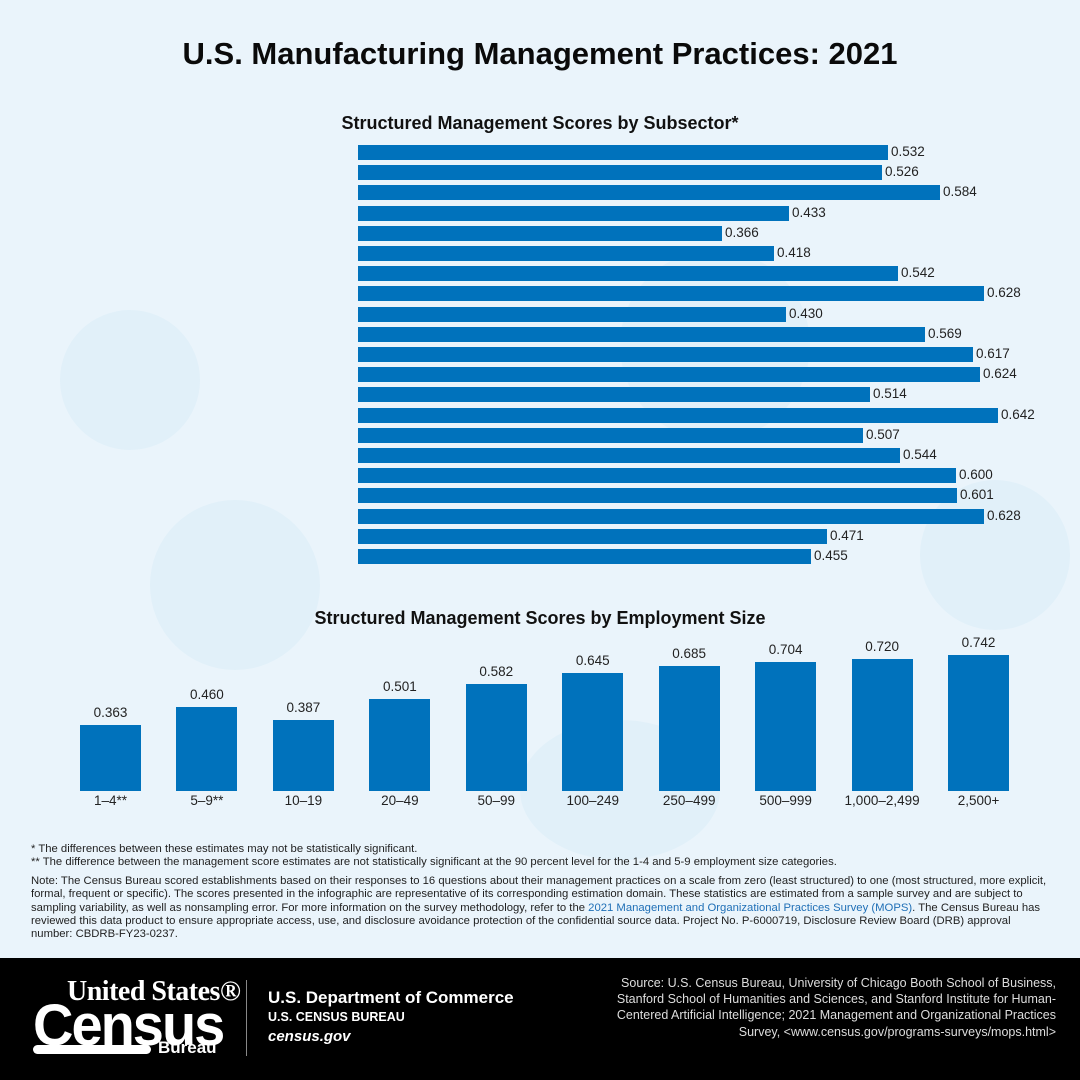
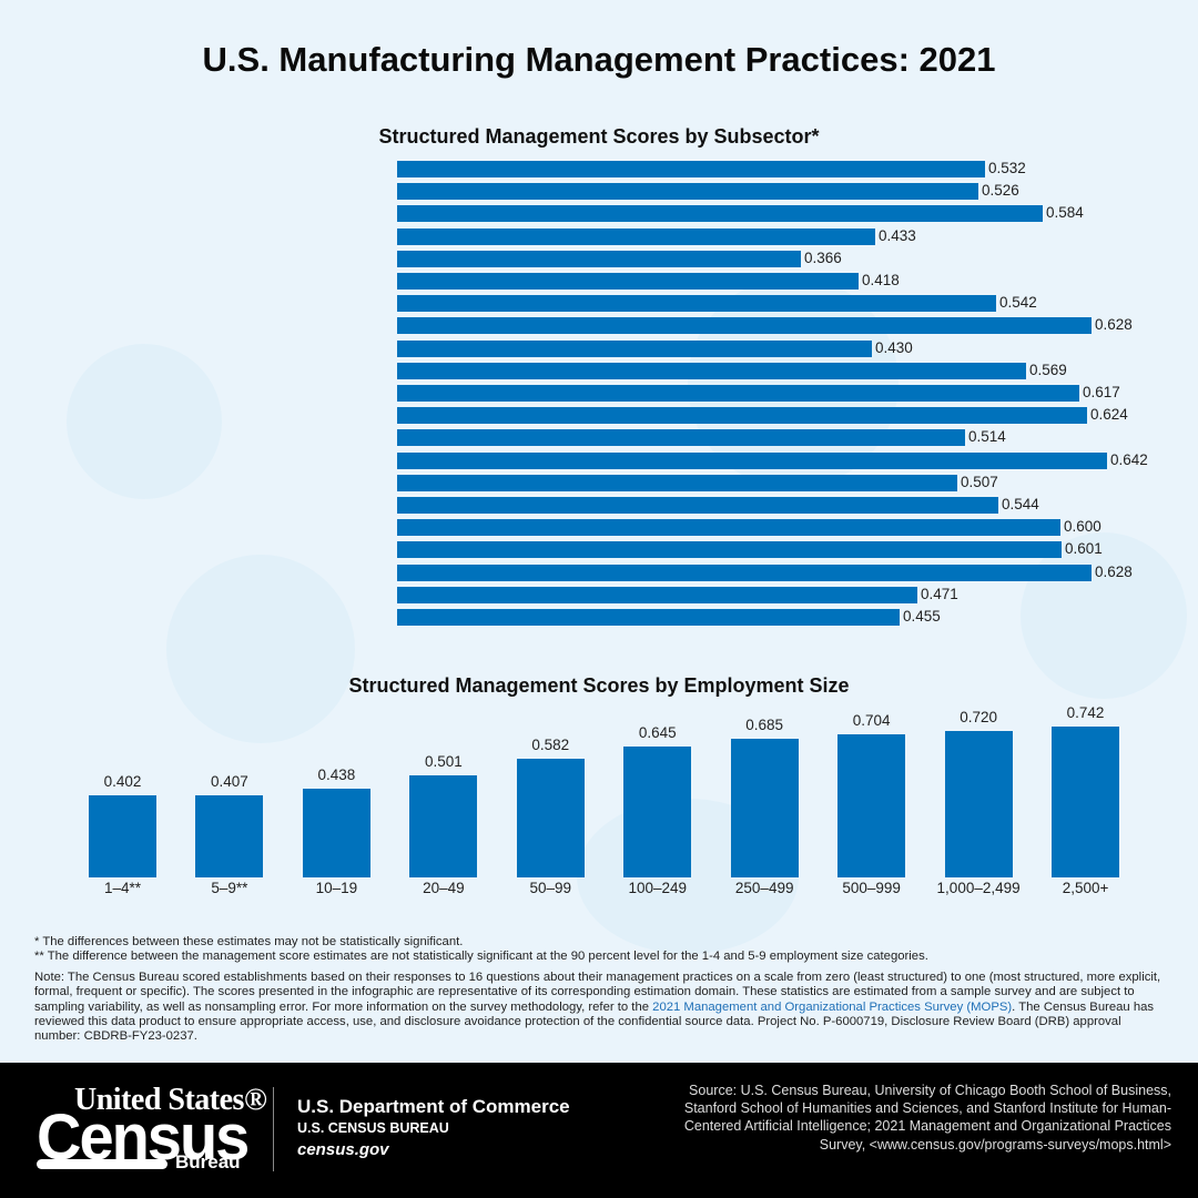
Structured Management Scores by Employment Size/1–4**: 0.363 -> 0.402
Structured Management Scores by Employment Size/5–9**: 0.460 -> 0.407
Structured Management Scores by Employment Size/10–19: 0.387 -> 0.438
